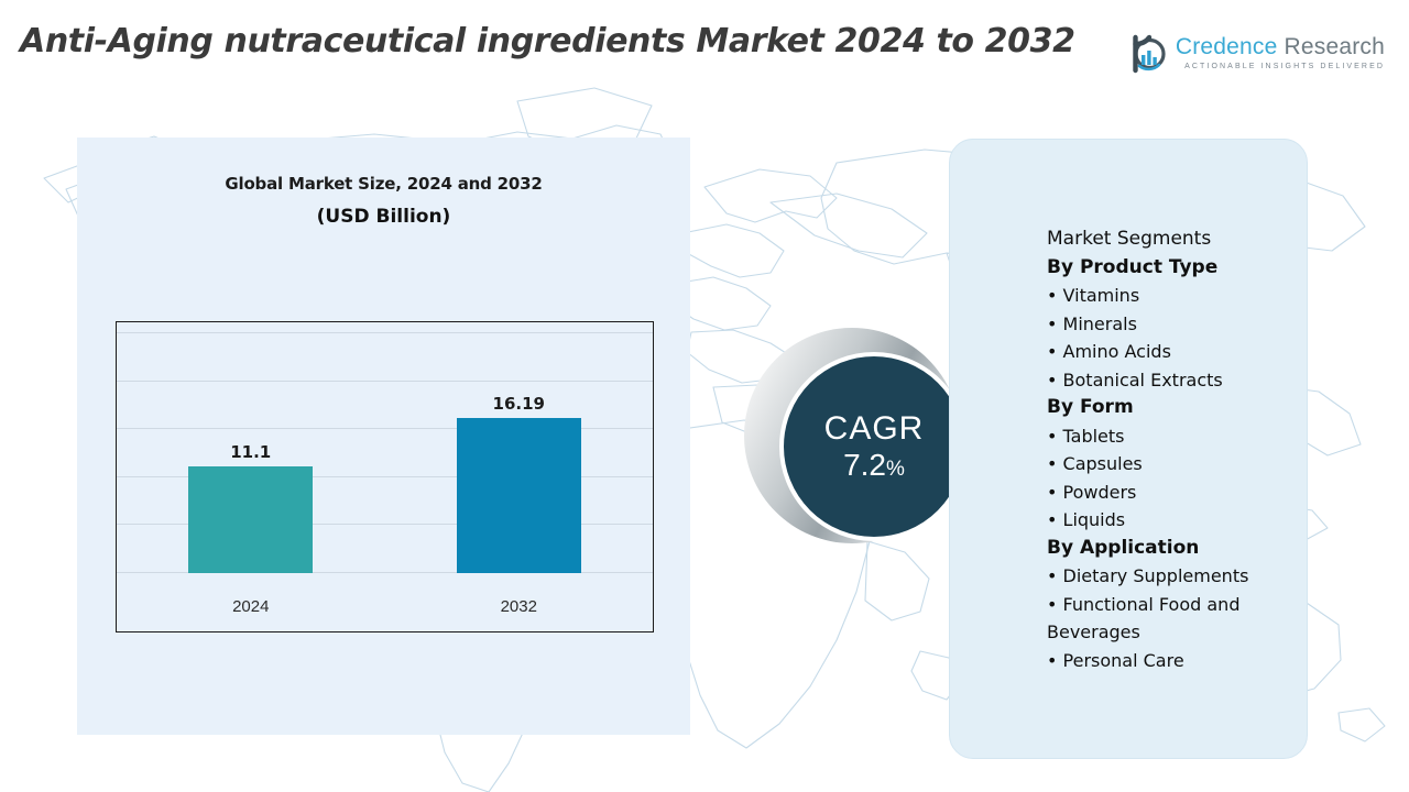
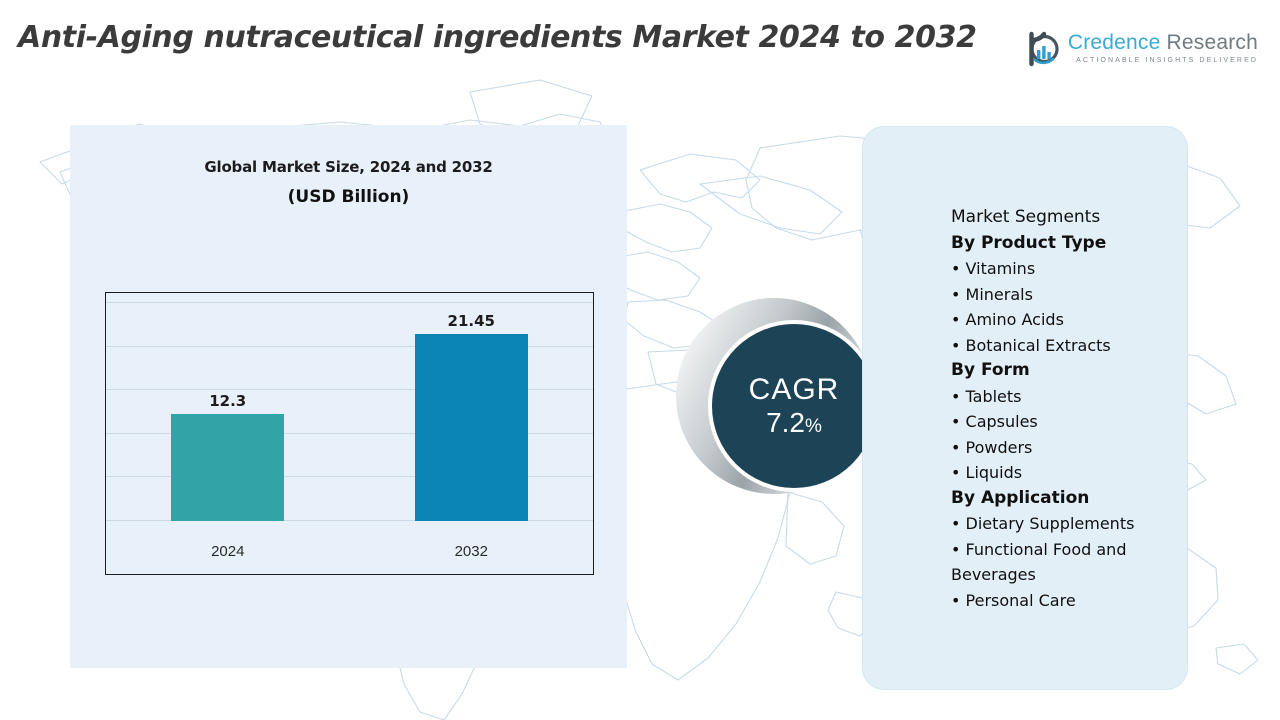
2024: 11.1 -> 12.3
2032: 16.19 -> 21.45
